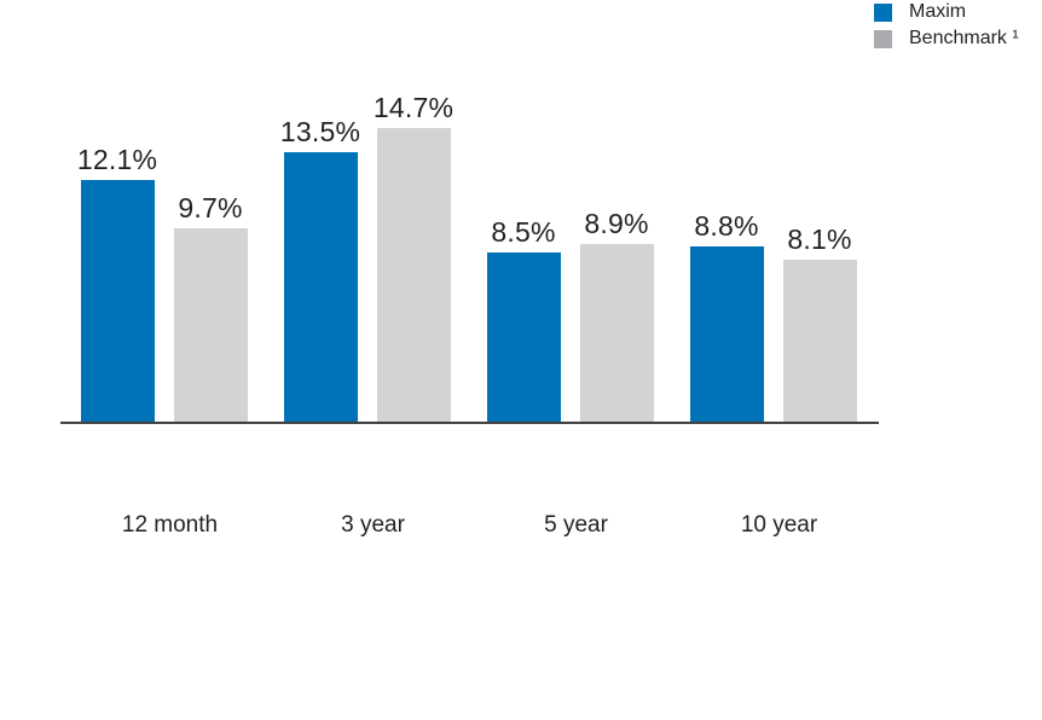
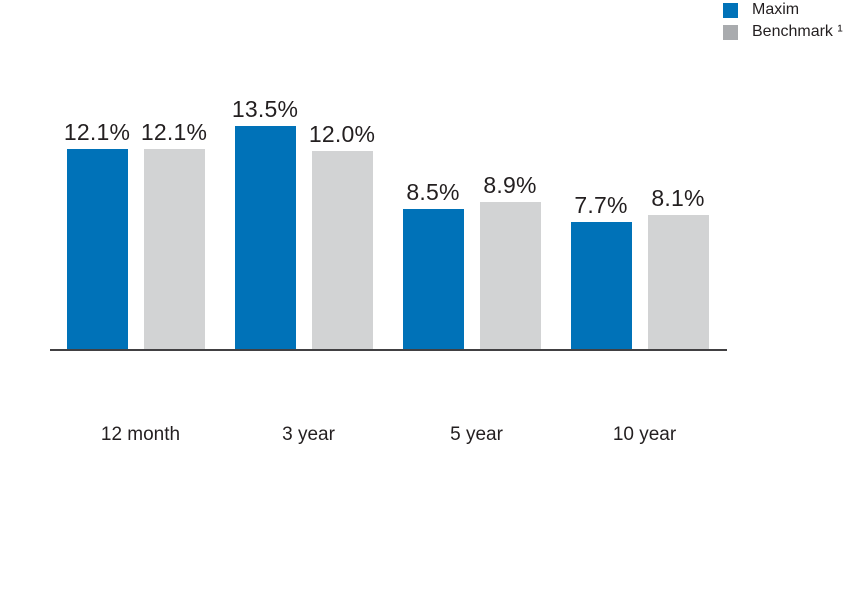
Benchmark ¹/12 month: 9.7% -> 12.1%
Benchmark ¹/3 year: 14.7% -> 12.0%
Maxim/10 year: 8.8% -> 7.7%
